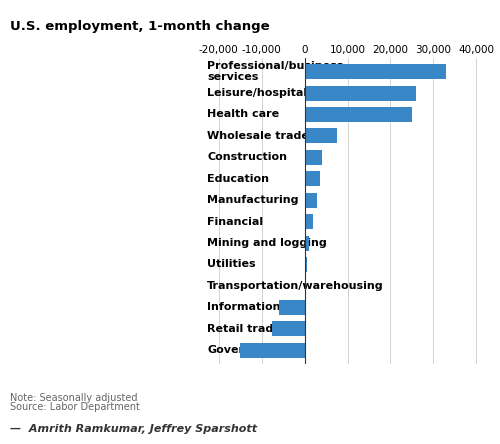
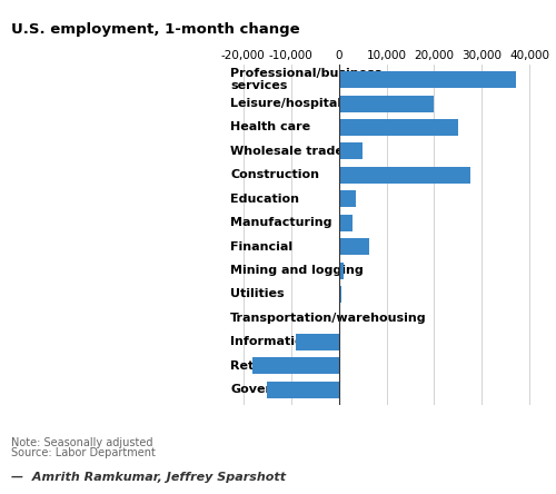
Professional/business services: 33,000 -> 37,000
Leisure/hospitality: 26,000 -> 20,000
Wholesale trade: 7,500 -> 5,000
Construction: 4,000 -> 27,500
Financial: 2,000 -> 6,500
Information: -6,000 -> -9,000
Retail trade: -7,500 -> -18,000
